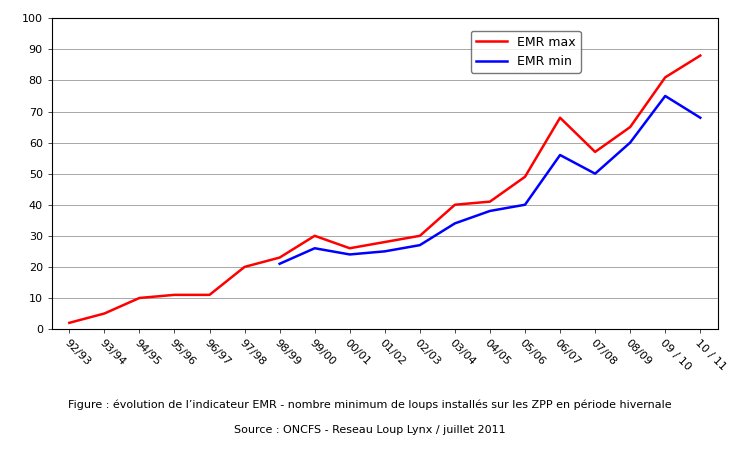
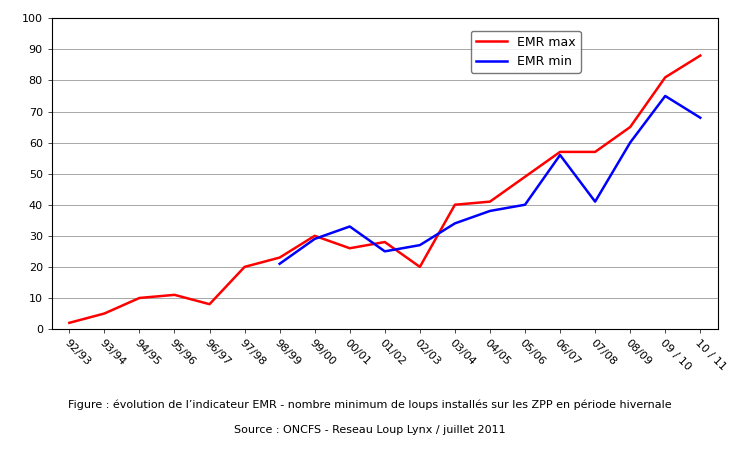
EMR max/96/97: 11 -> 8
EMR min/99/00: 26 -> 29
EMR min/00/01: 24 -> 33
EMR max/02/03: 30 -> 20
EMR max/06/07: 68 -> 57
EMR min/07/08: 50 -> 41
